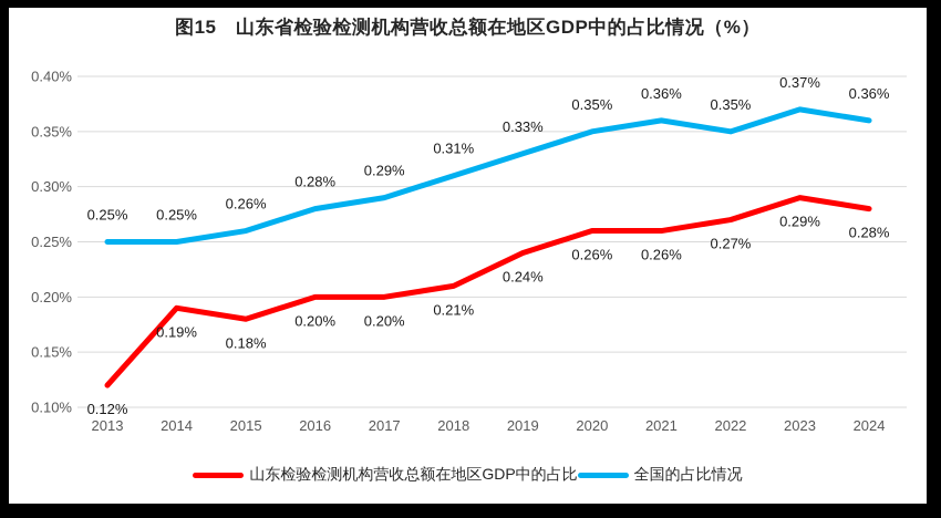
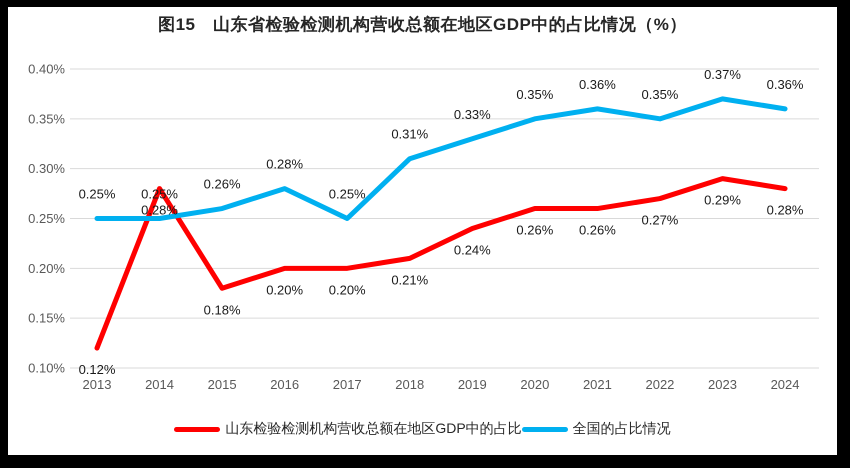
山东检验检测机构营收总额在地区GDP中的占比/2014: 0.19% -> 0.28%
全国的占比情况/2017: 0.29% -> 0.25%
